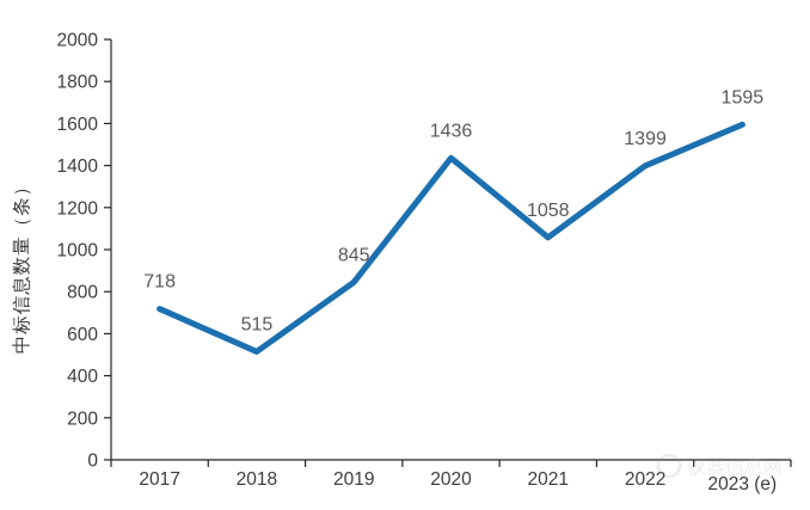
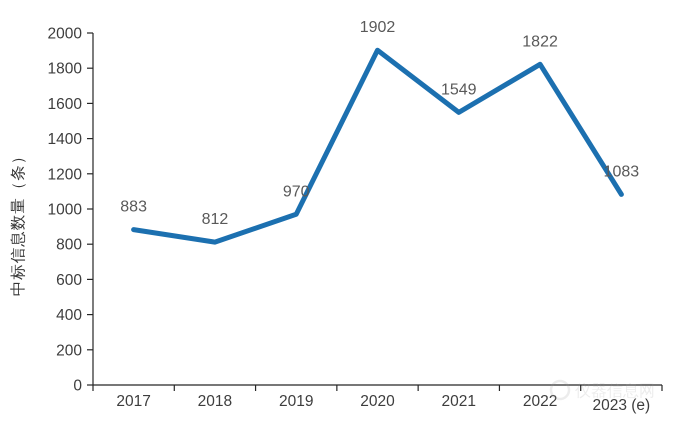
2017: 718 -> 883
2018: 515 -> 812
2019: 845 -> 970
2020: 1436 -> 1902
2021: 1058 -> 1549
2022: 1399 -> 1822
2023 (e): 1595 -> 1083
